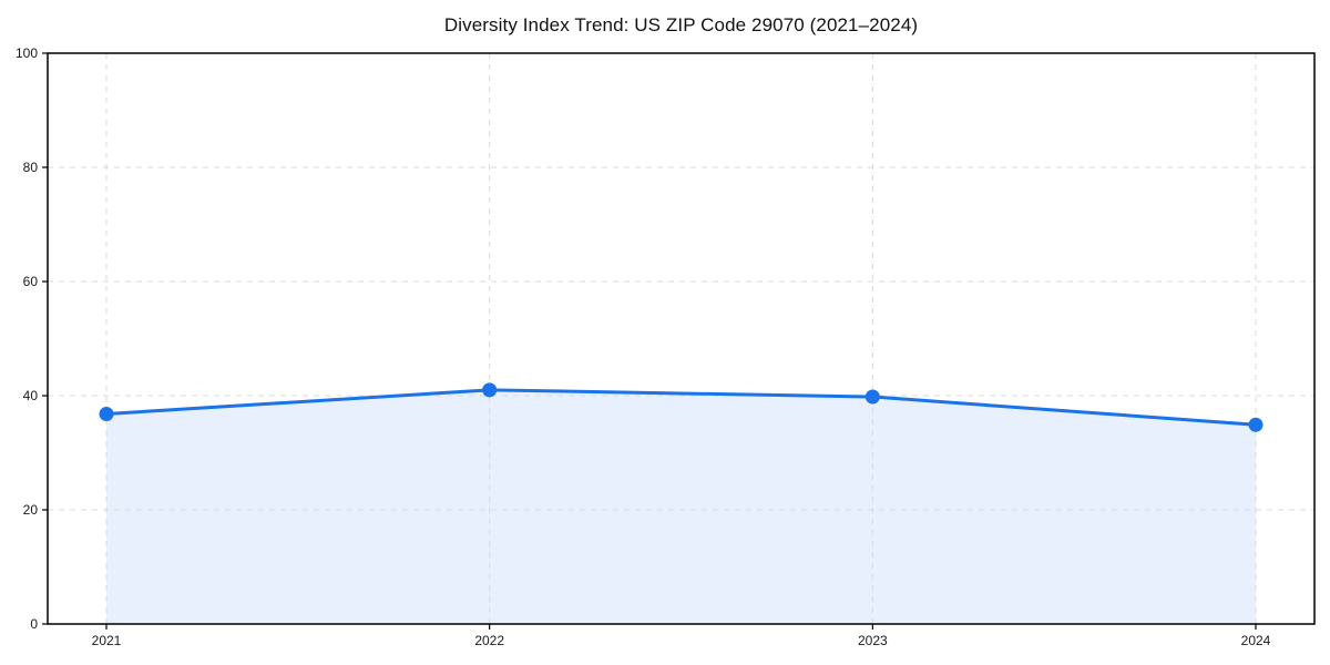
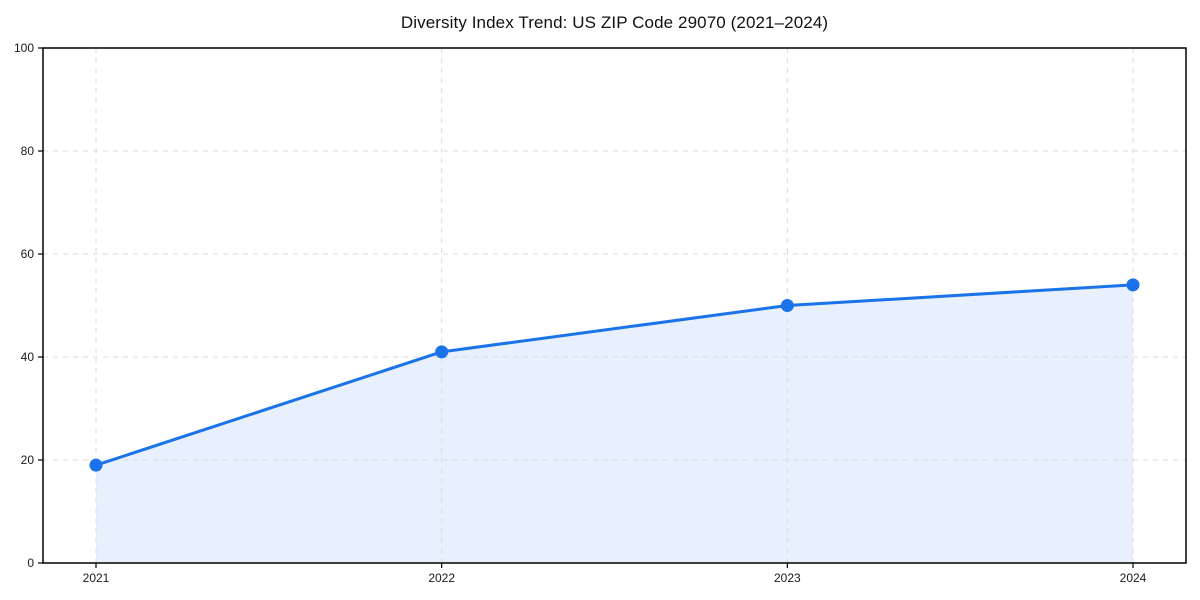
2021: 37 -> 19
2023: 40 -> 50
2024: 35 -> 54
